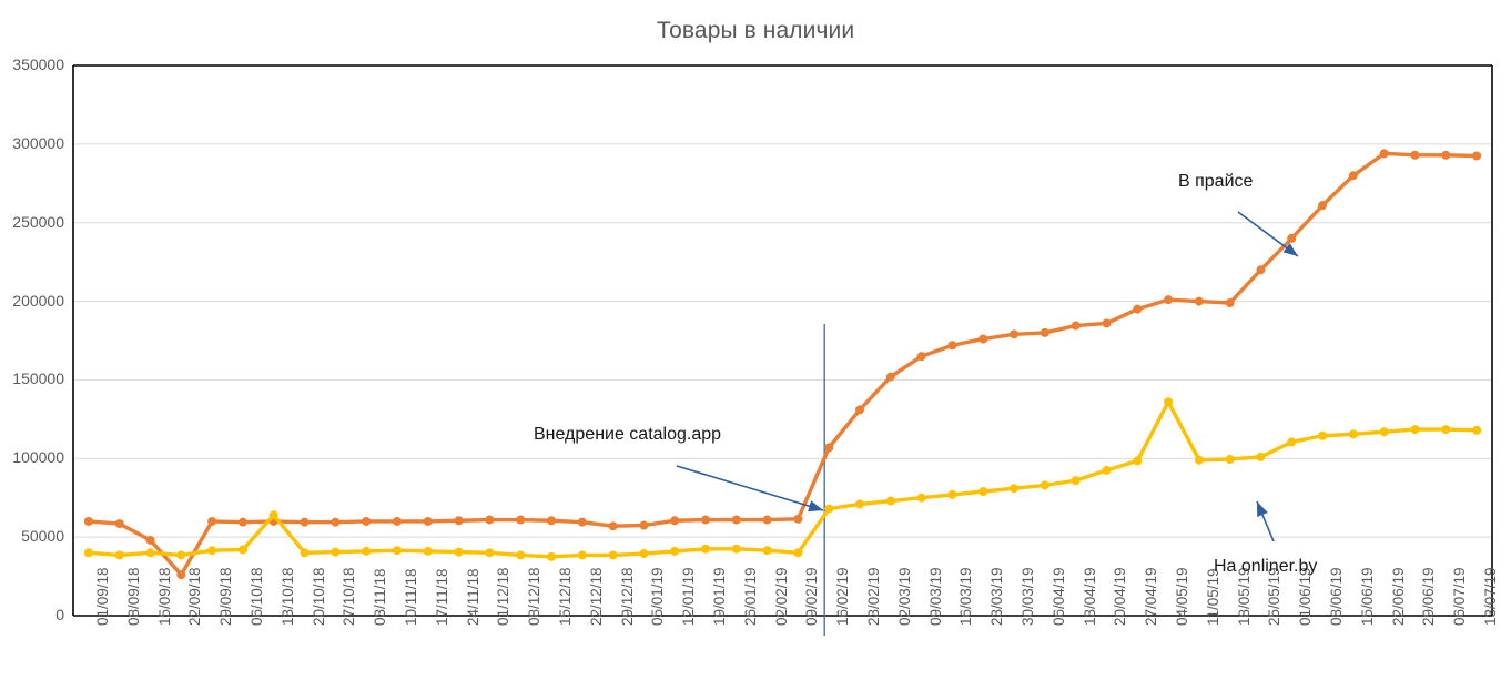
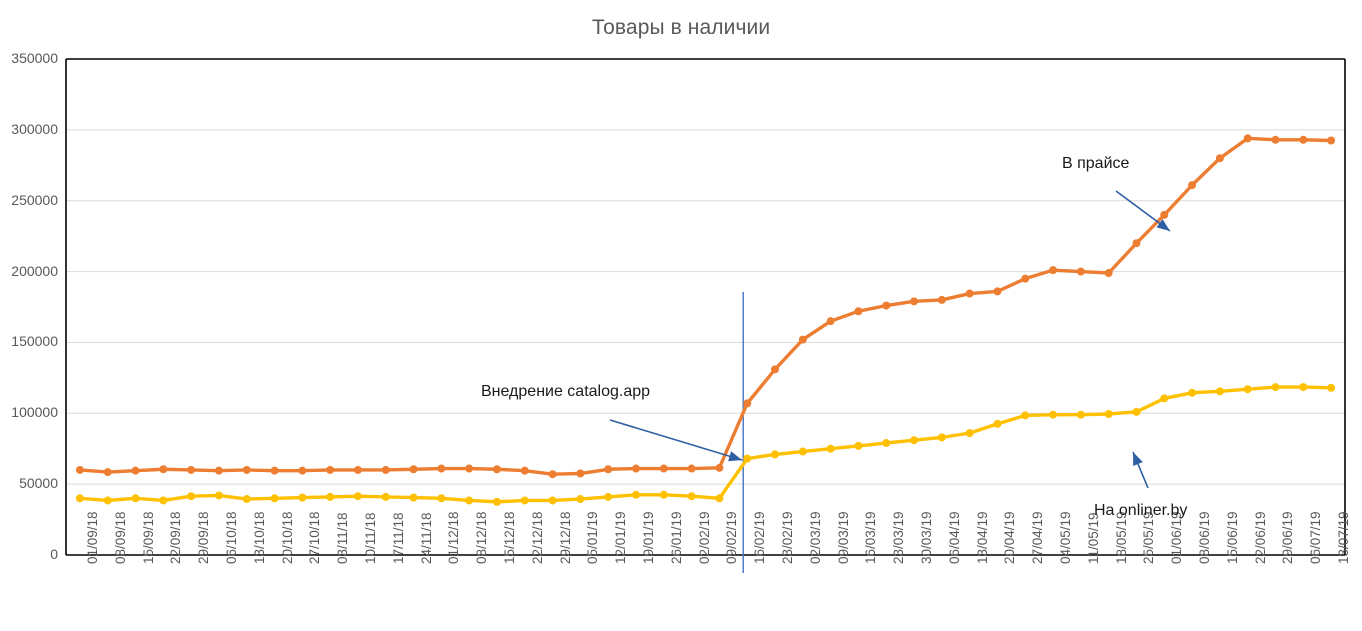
В прайсе/15/09/18: 48000 -> 60000
В прайсе/22/09/18: 26000 -> 60000
На onliner.by/13/10/18: 64000 -> 40000
На onliner.by/04/05/19: 136000 -> 99000
